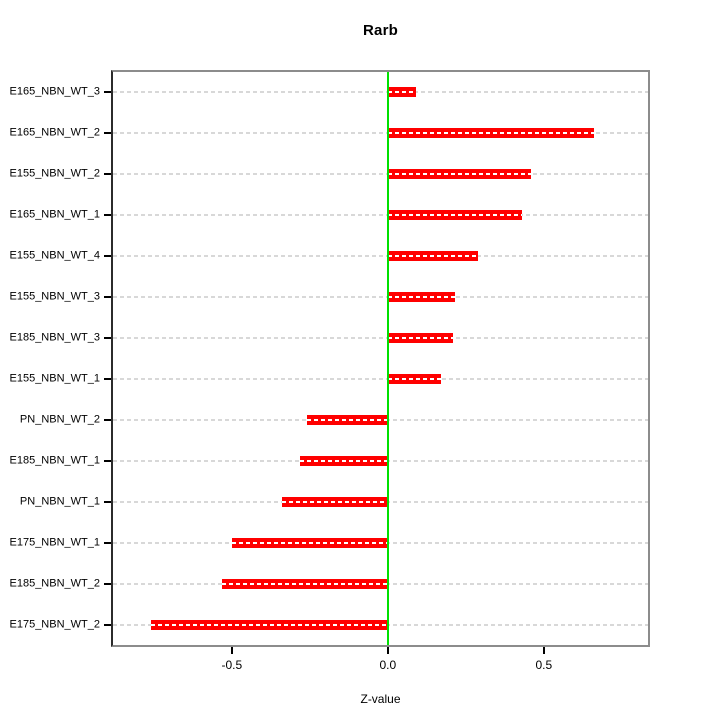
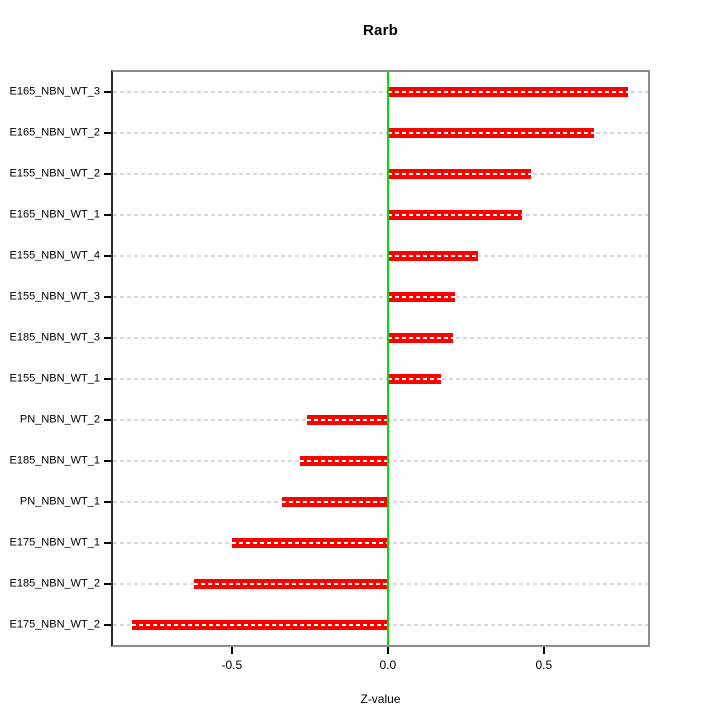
E165_NBN_WT_3: 0.09 -> 0.77
E185_NBN_WT_2: -0.53 -> -0.62
E175_NBN_WT_2: -0.76 -> -0.82
